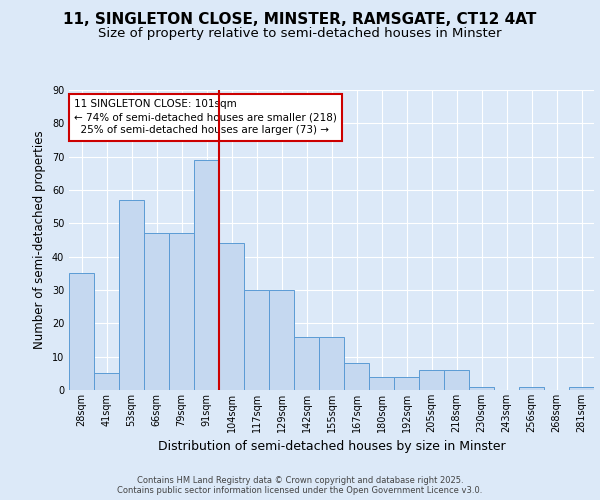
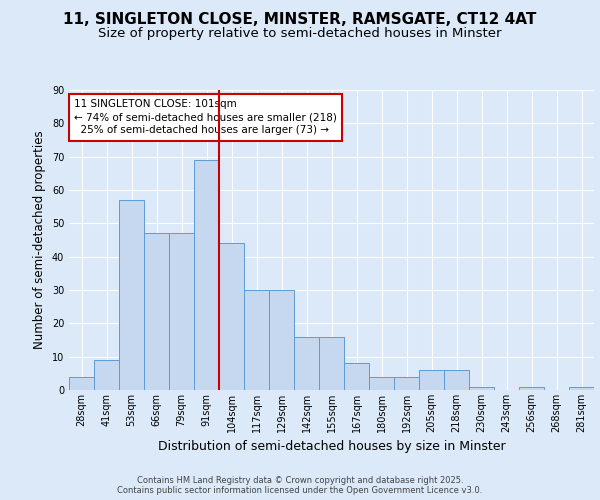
28sqm: 35 -> 4
41sqm: 5 -> 9
